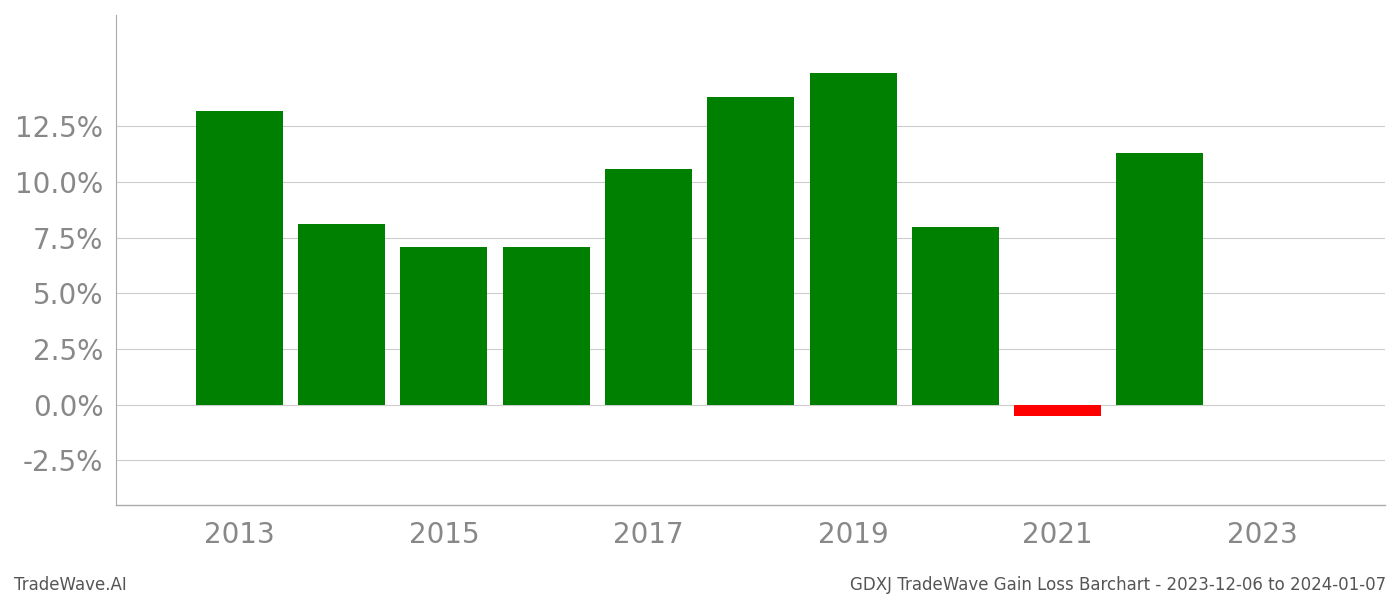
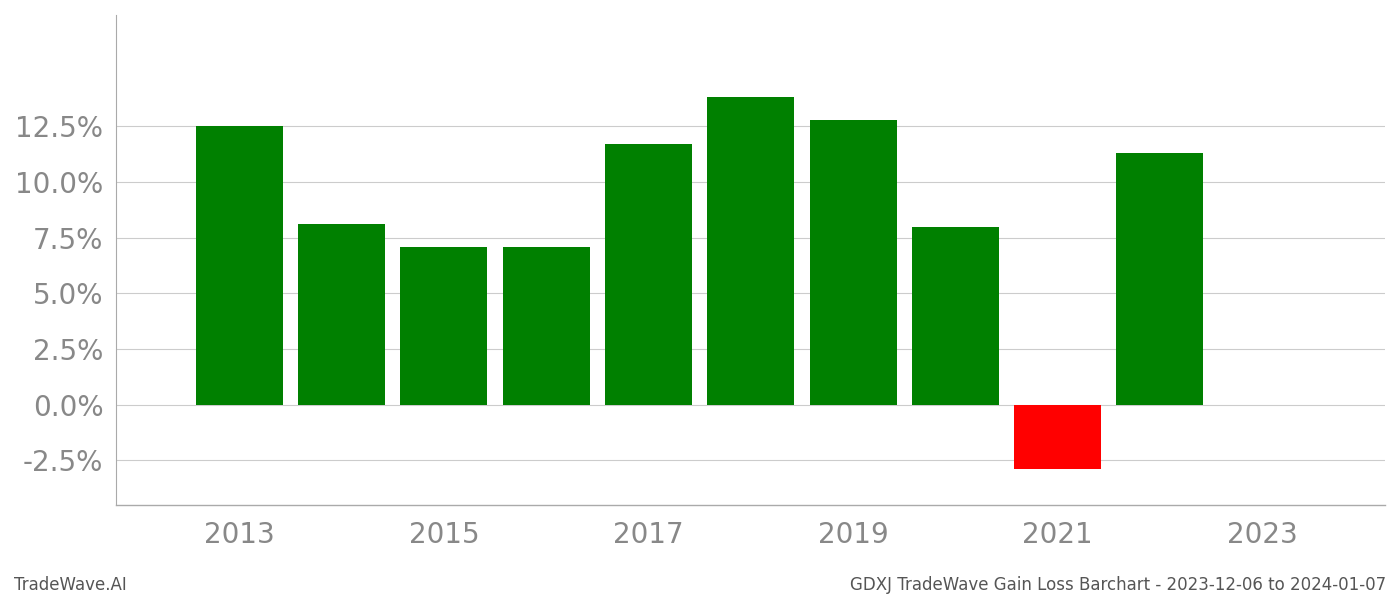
2013: 13.2% -> 12.5%
2017: 10.6% -> 11.7%
2019: 14.9% -> 12.8%
2021: -0.5% -> -2.9%
